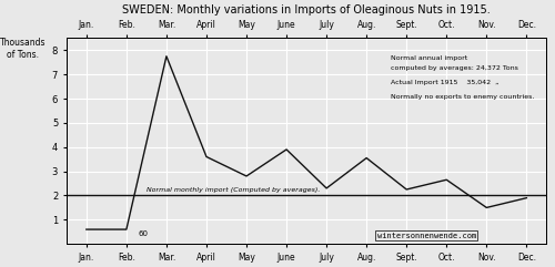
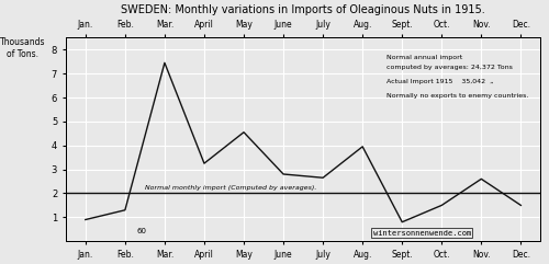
Jan.: 0.60 -> 0.90
Feb.: 0.60 -> 1.30
Mar.: 7.75 -> 7.45
April: 3.60 -> 3.25
May: 2.80 -> 4.55
June: 3.90 -> 2.80
July: 2.30 -> 2.65
Aug.: 3.55 -> 3.95
Sept.: 2.25 -> 0.80
Oct.: 2.65 -> 1.50
Nov.: 1.50 -> 2.60
Dec.: 1.90 -> 1.50
